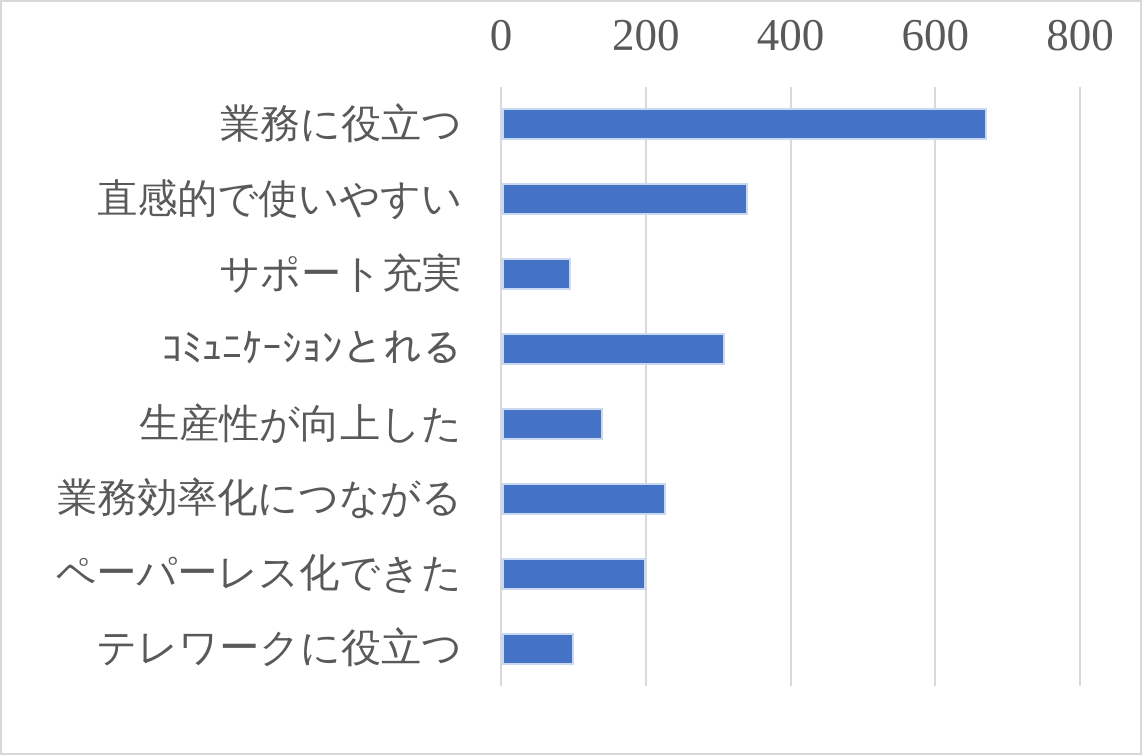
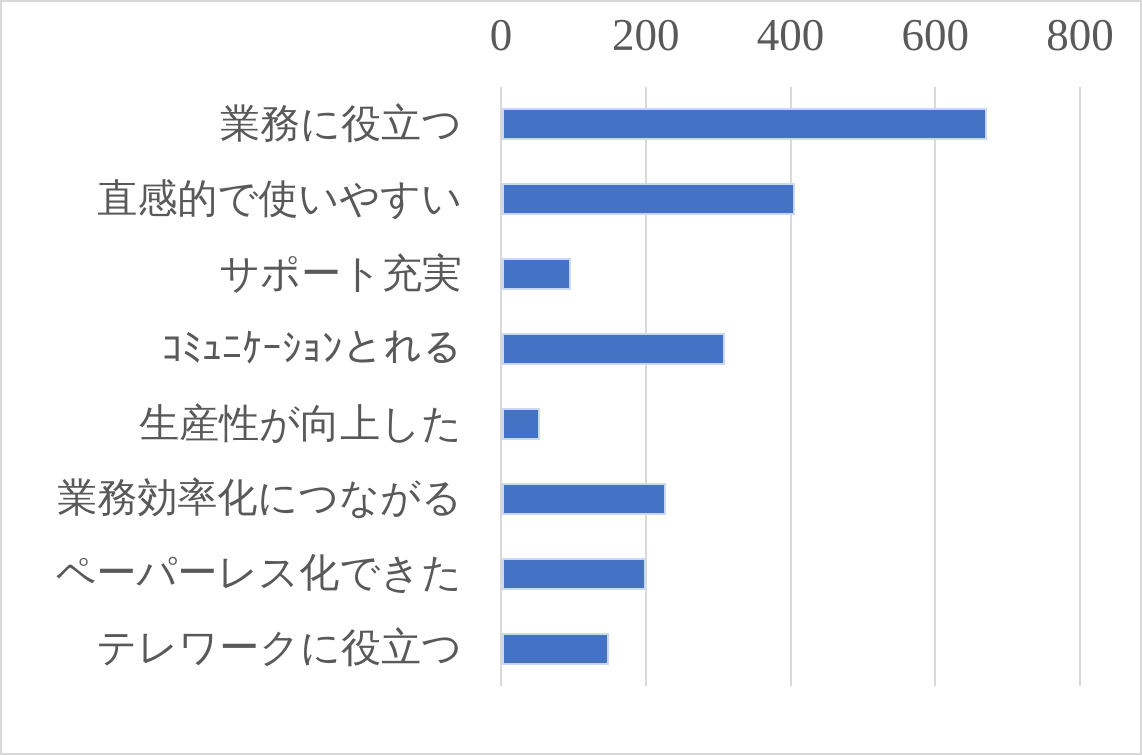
直感的で使いやすい: 340 -> 400
生産性が向上した: 140 -> 50
テレワークに役立つ: 100 -> 150
